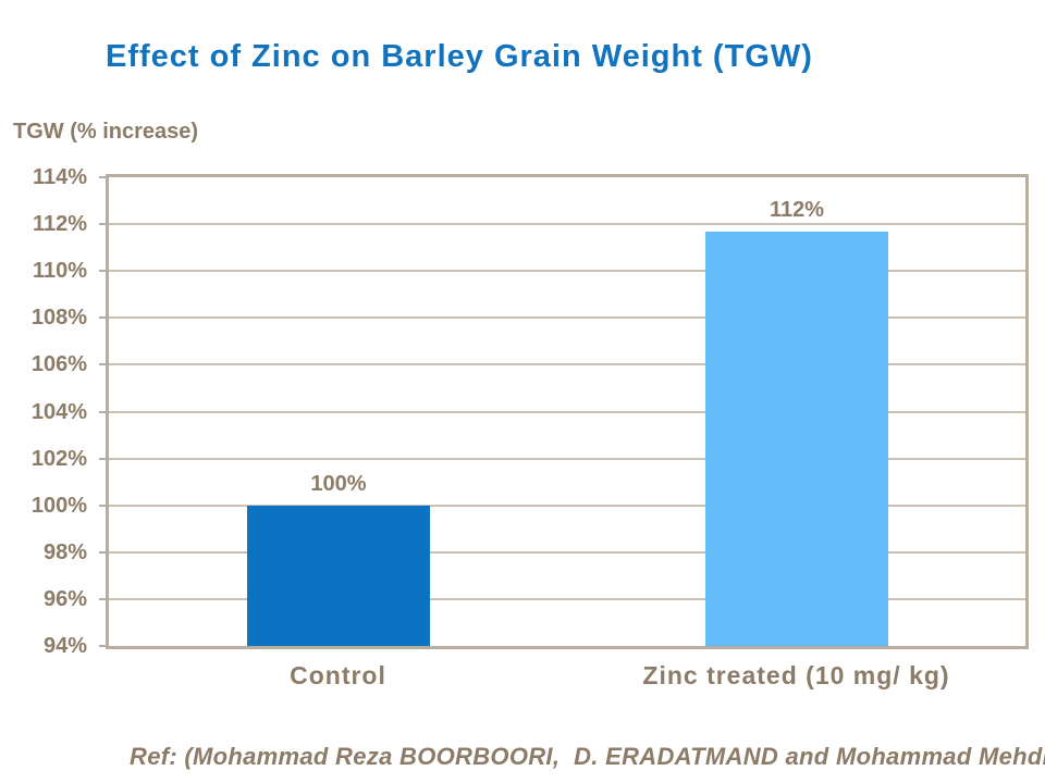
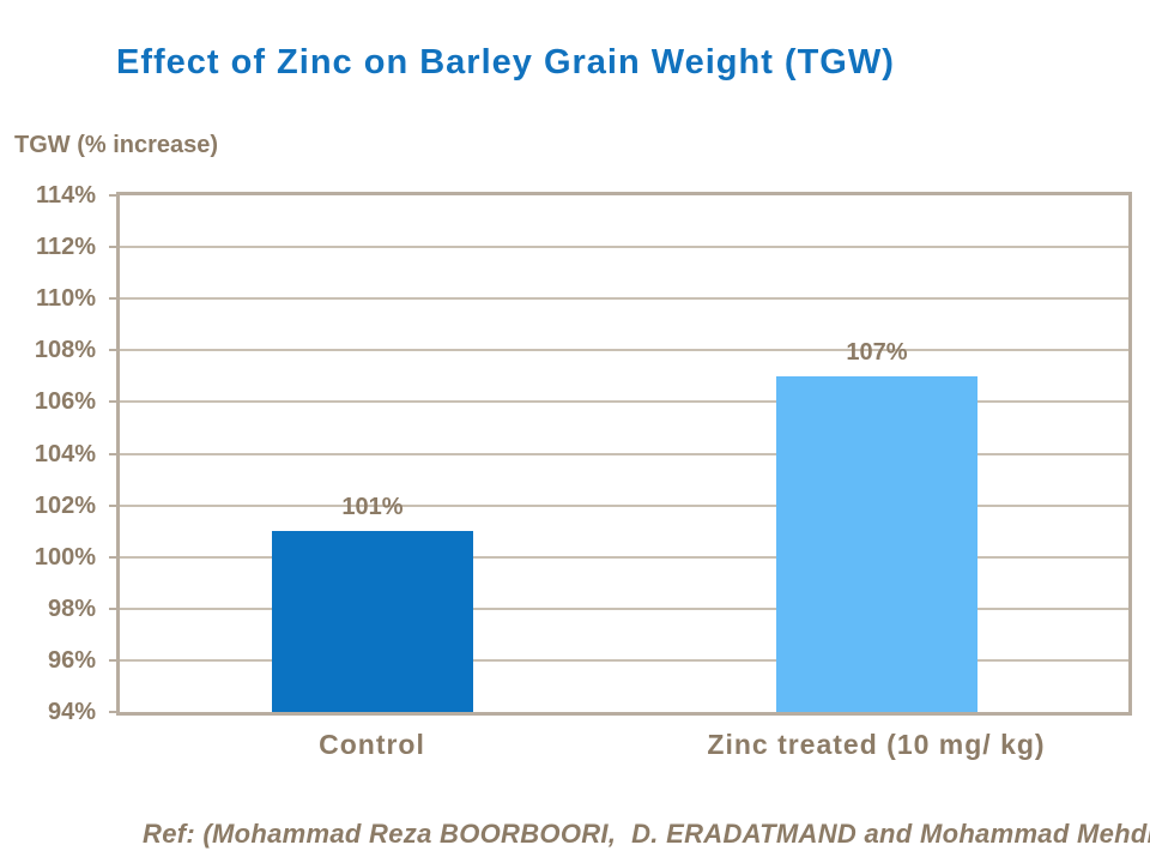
Control: 100% -> 101%
Zinc treated (10 mg/ kg): 112% -> 107%
